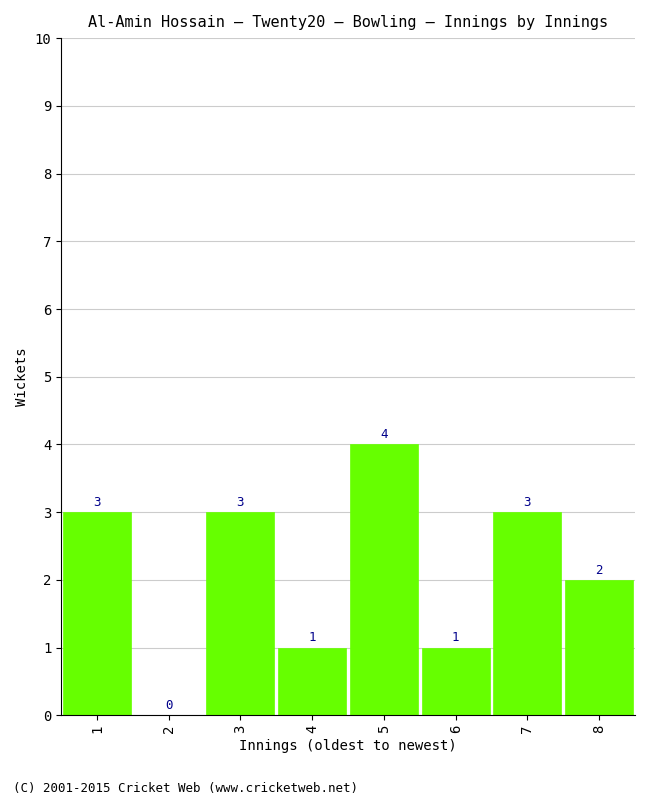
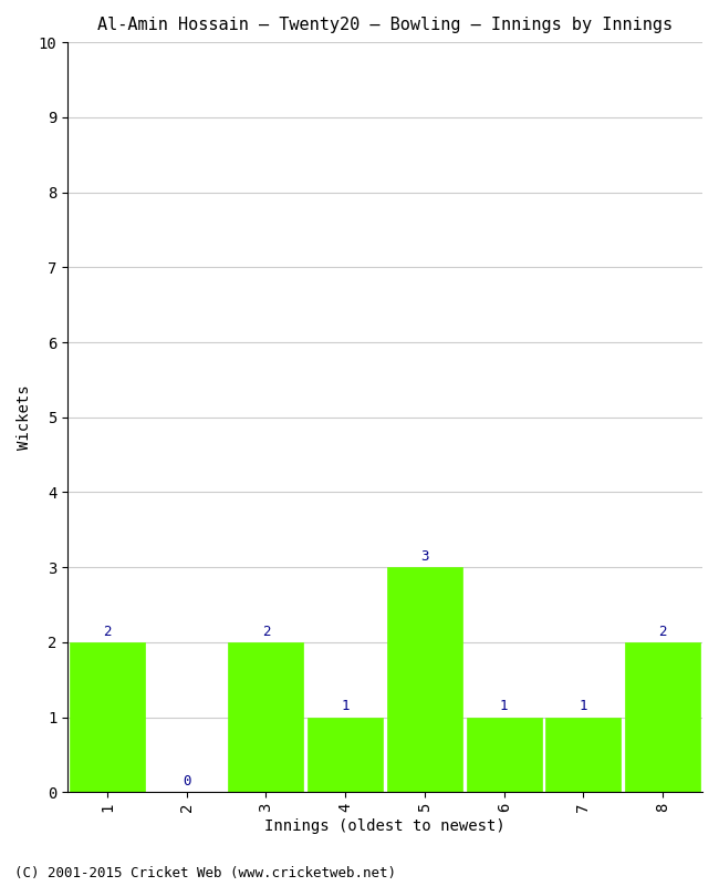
1: 3 -> 2
3: 3 -> 2
5: 4 -> 3
7: 3 -> 1
